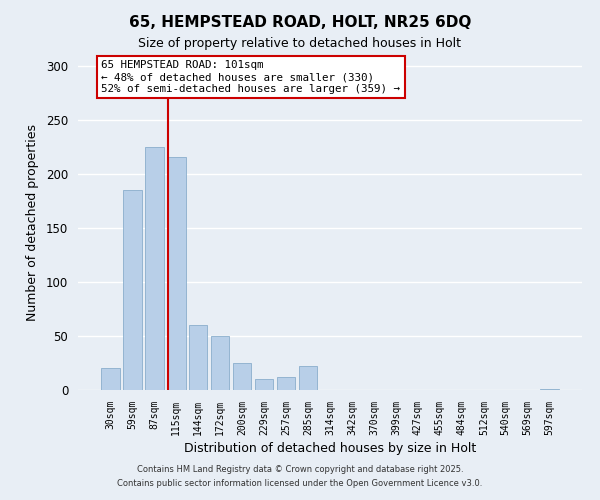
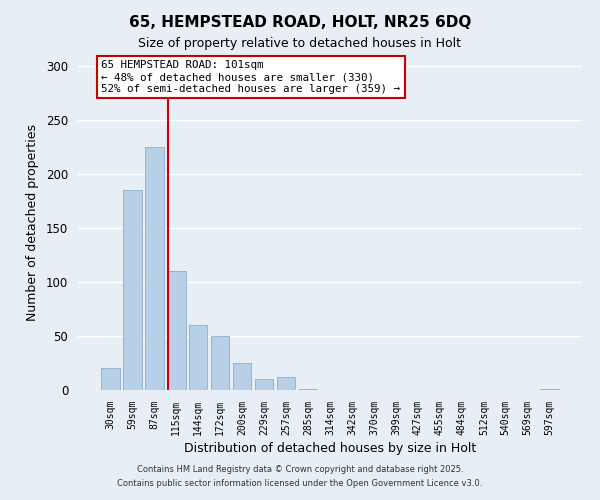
115sqm: 216 -> 110
285sqm: 22 -> 1
